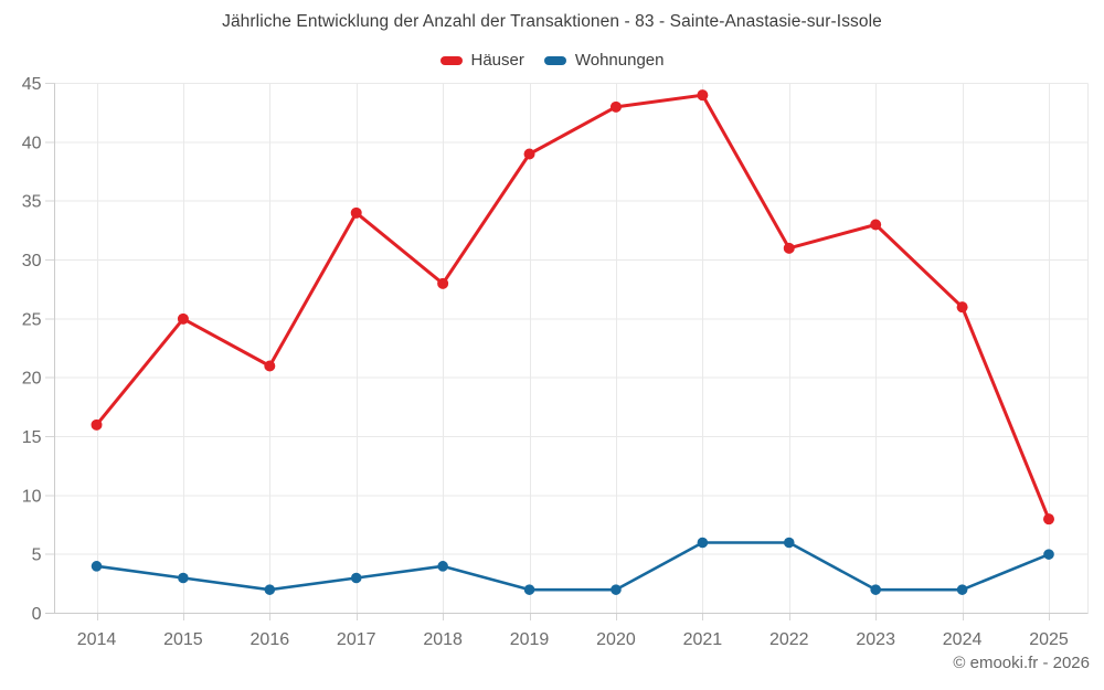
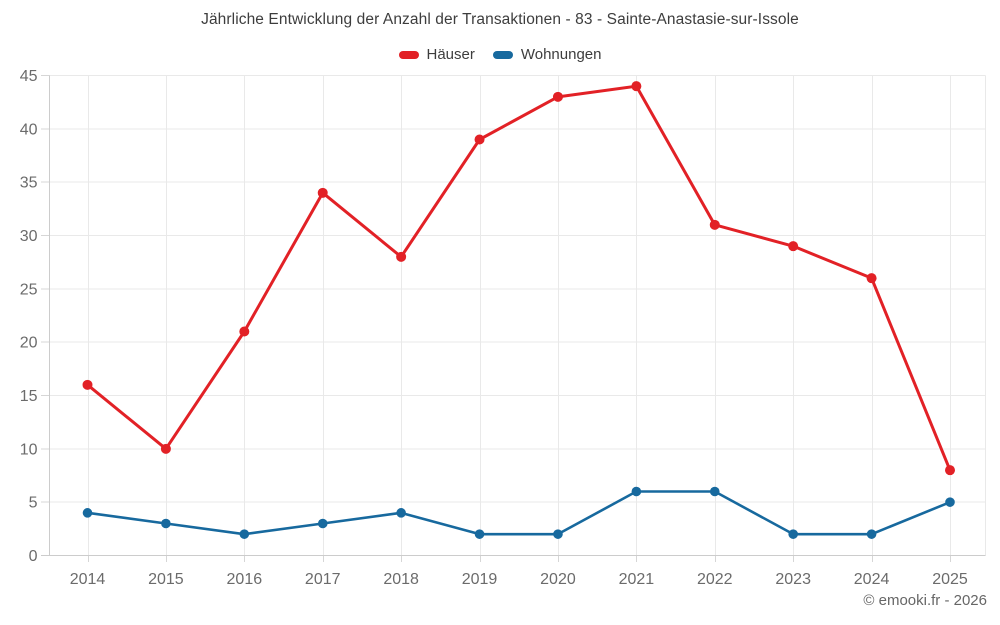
Häuser/2015: 25 -> 10
Häuser/2023: 33 -> 29
